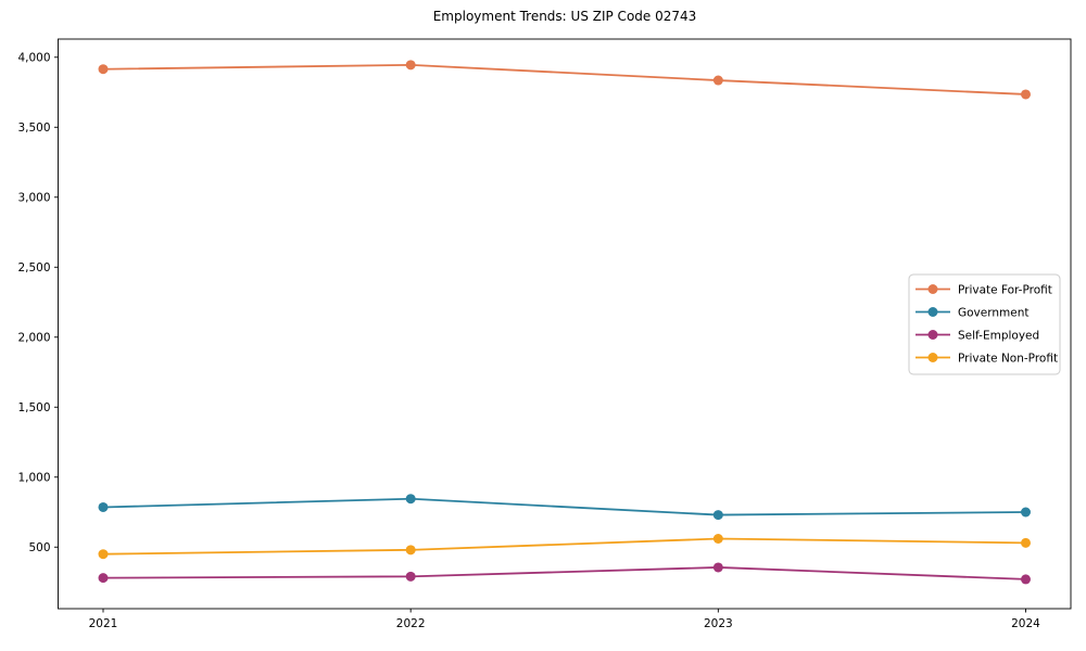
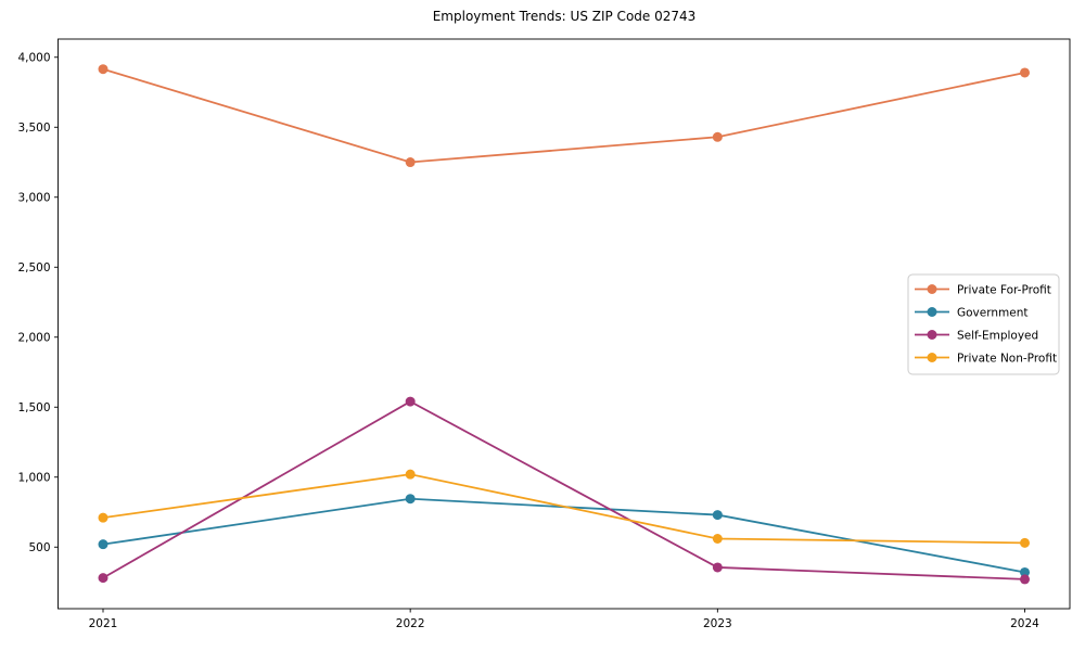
Government/2021: 780 -> 520
Private Non-Profit/2021: 450 -> 710
Private For-Profit/2022: 3940 -> 3250
Self-Employed/2022: 290 -> 1540
Private Non-Profit/2022: 480 -> 1020
Private For-Profit/2023: 3840 -> 3430
Private For-Profit/2024: 3740 -> 3890
Government/2024: 750 -> 320
